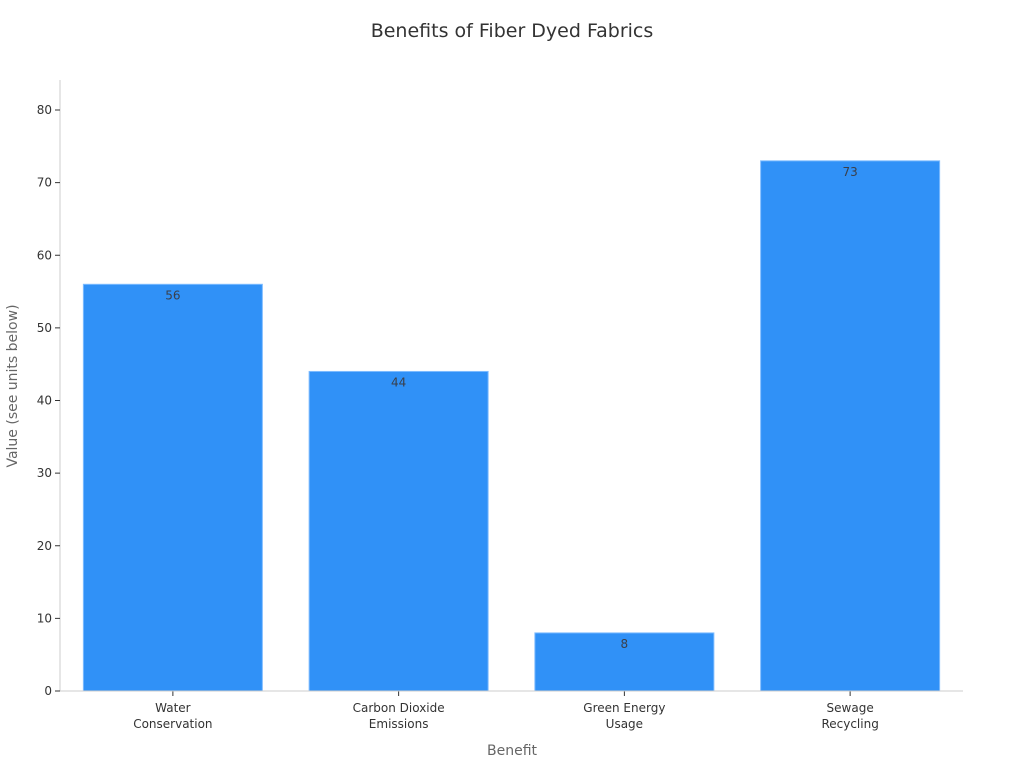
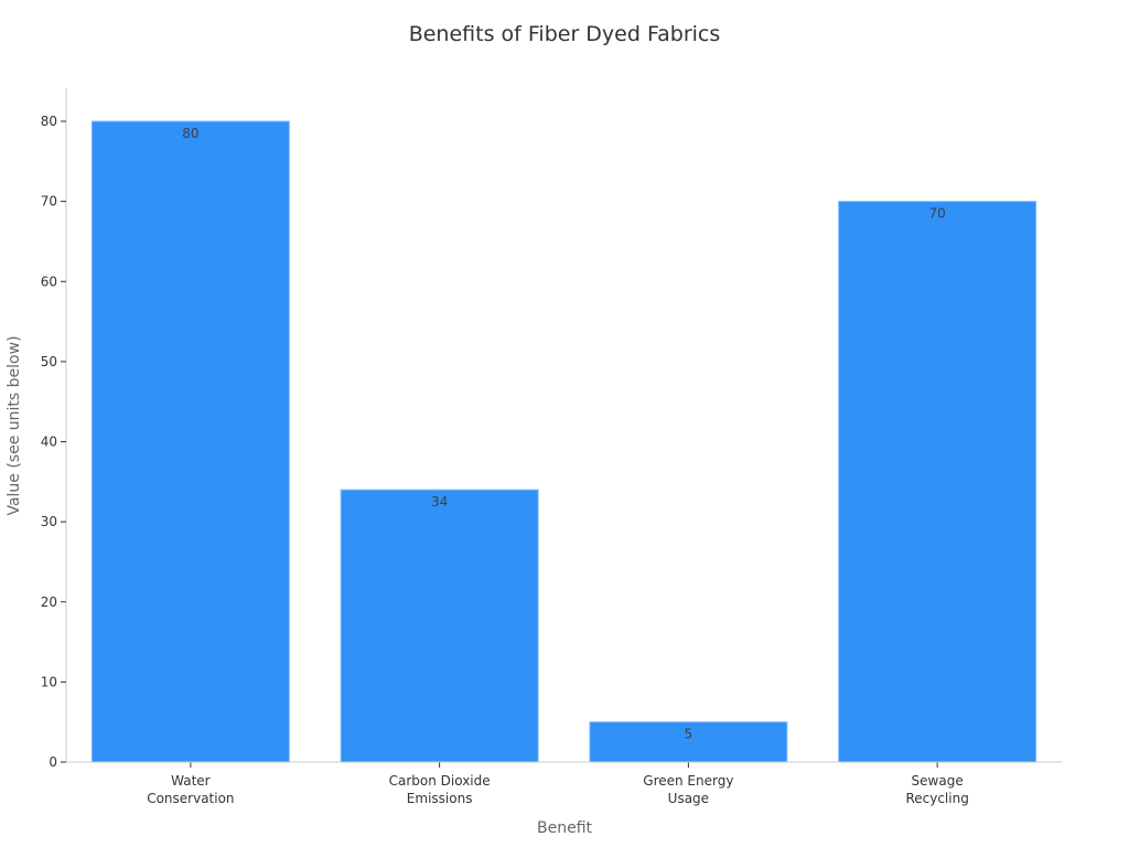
Water Conservation: 56 -> 80
Carbon Dioxide Emissions: 44 -> 34
Green Energy Usage: 8 -> 5
Sewage Recycling: 73 -> 70
